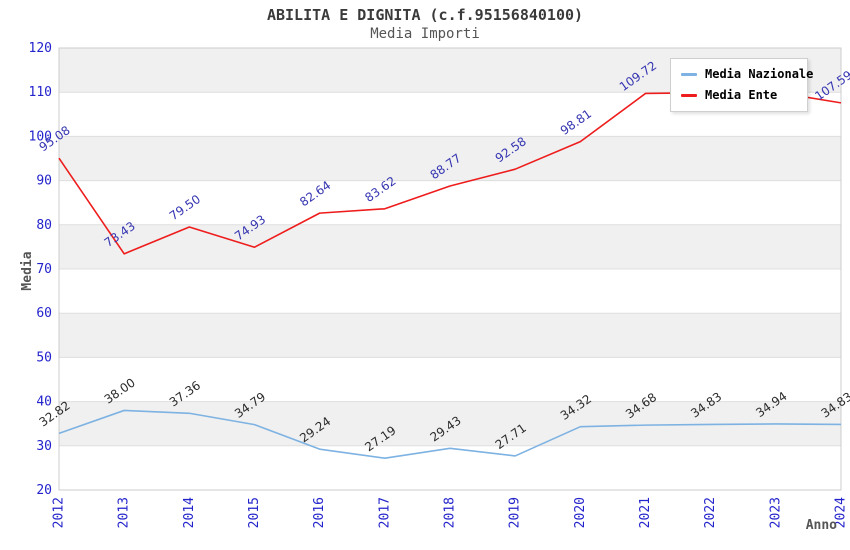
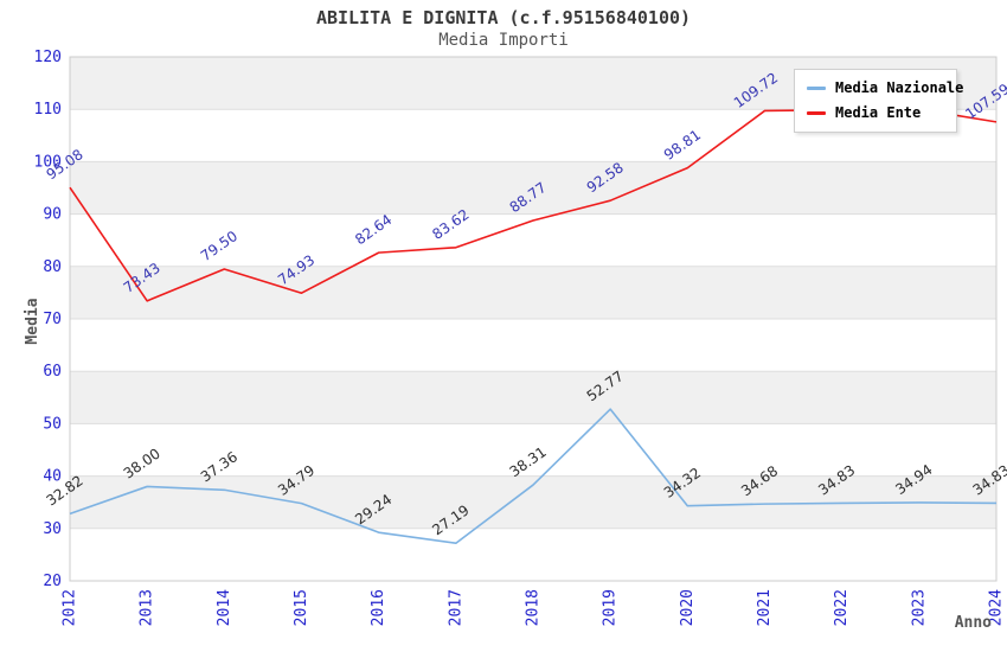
Media Nazionale/2018: 29.43 -> 38.31
Media Nazionale/2019: 27.71 -> 52.77
